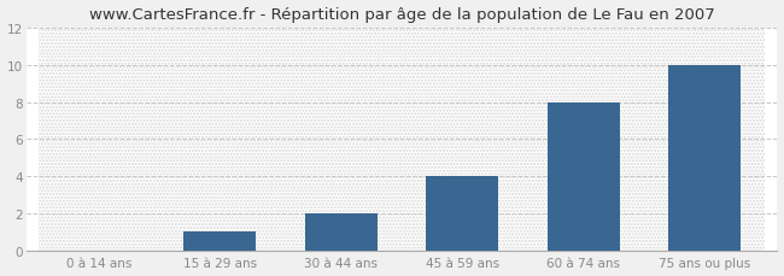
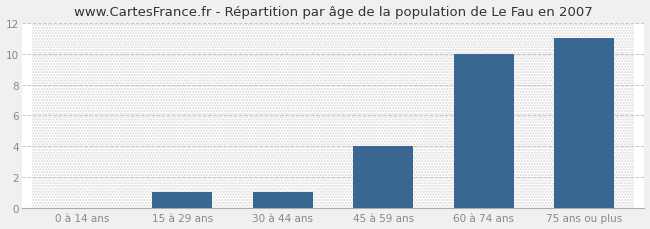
30 à 44 ans: 2 -> 1
60 à 74 ans: 8 -> 10
75 ans ou plus: 10 -> 11
